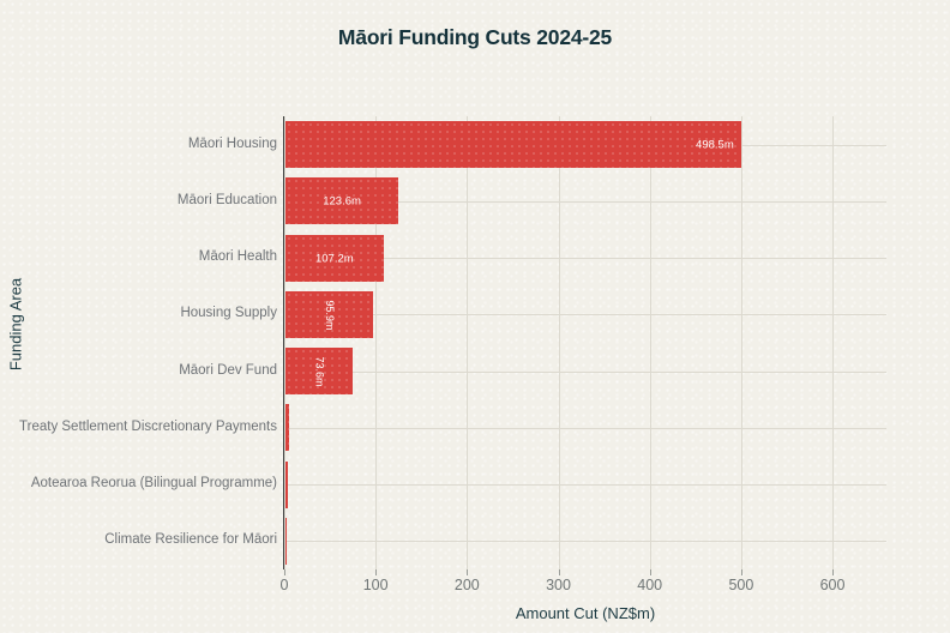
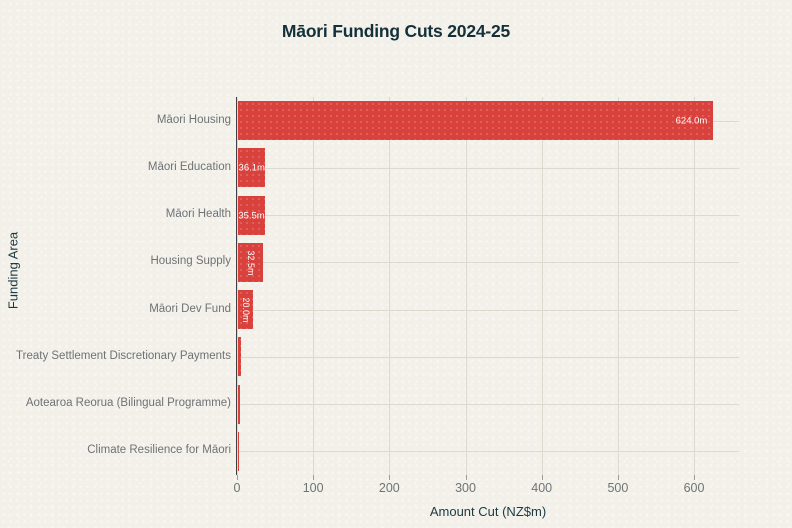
Māori Housing: 498.5m -> 624.0m
Māori Education: 123.6m -> 36.1m
Māori Health: 107.2m -> 35.5m
Housing Supply: 95.9m -> 32.5m
Māori Dev Fund: 73.6m -> 20.0m
